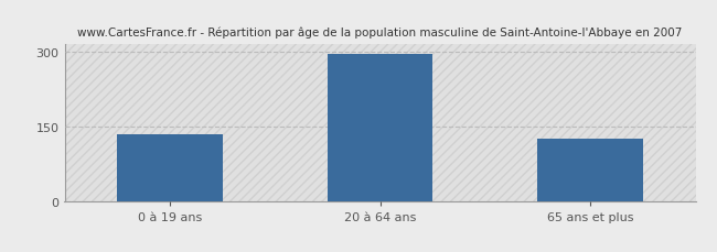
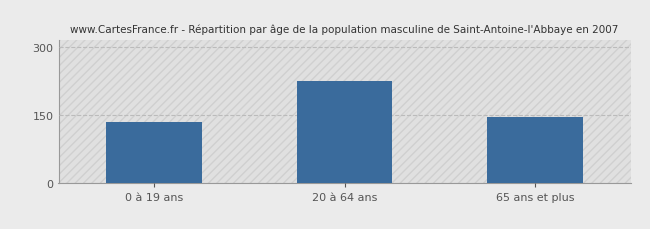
20 à 64 ans: 295 -> 225
65 ans et plus: 125 -> 145
